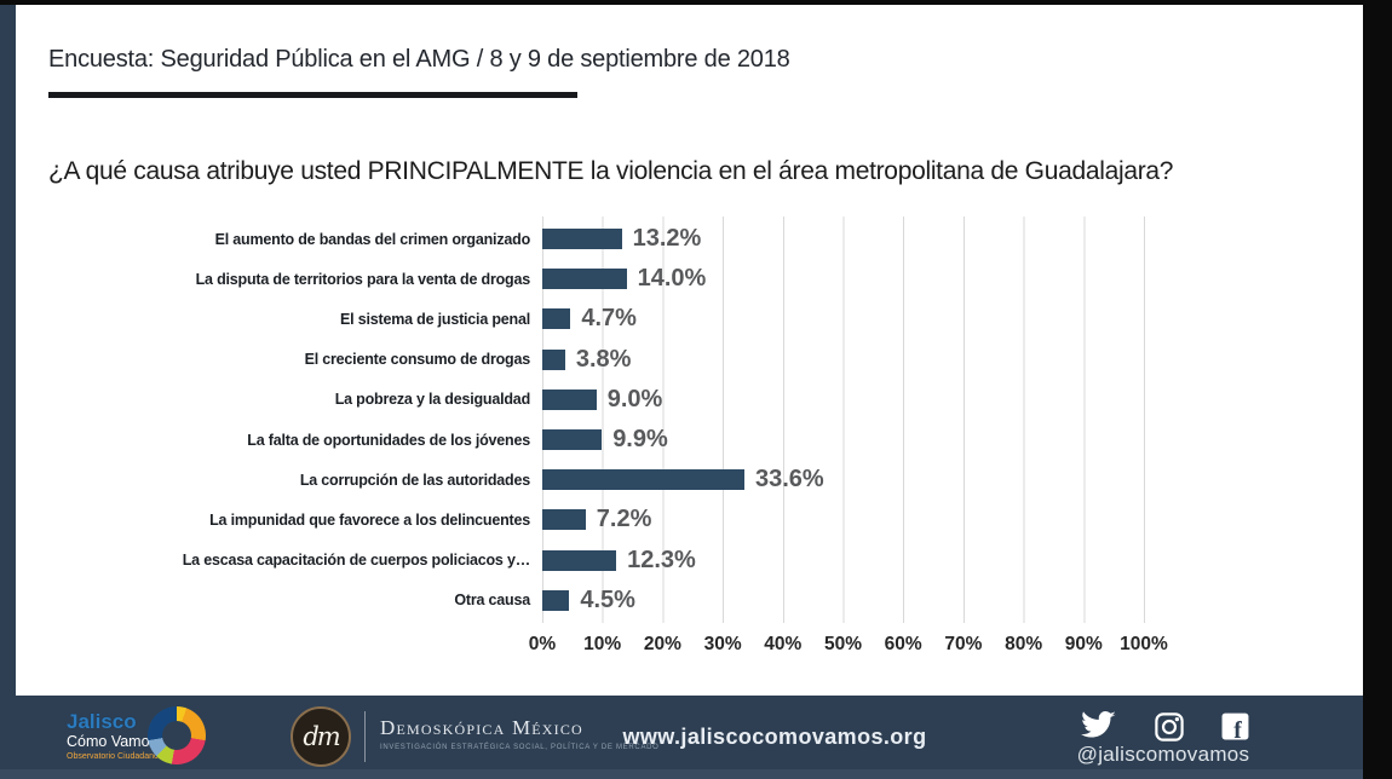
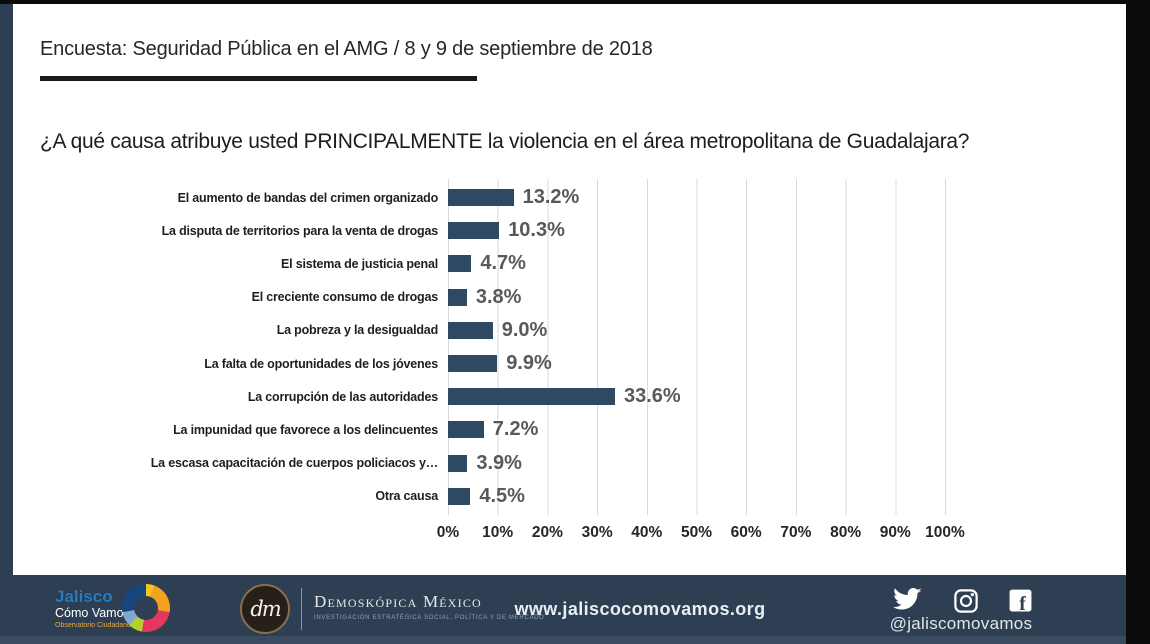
La disputa de territorios para la venta de drogas: 14.0% -> 10.3%
La escasa capacitación de cuerpos policiacos y…: 12.3% -> 3.9%
